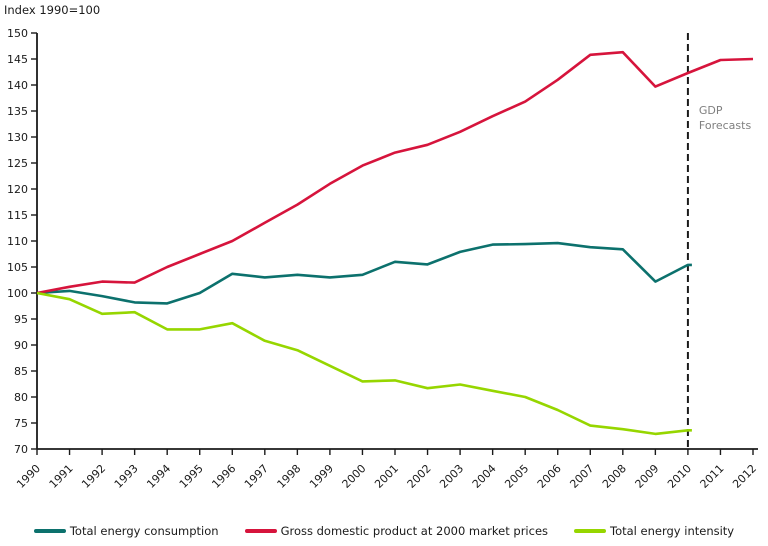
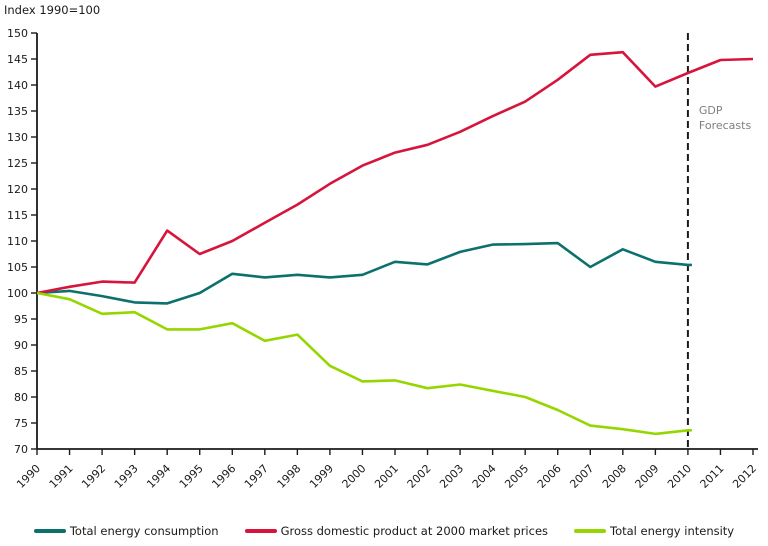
Gross domestic product at 2000 market prices/1994: 105 -> 112
Total energy intensity/1998: 89 -> 92
Total energy consumption/2007: 109 -> 105
Total energy consumption/2009: 102 -> 106
